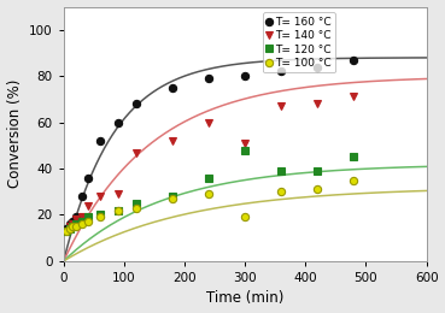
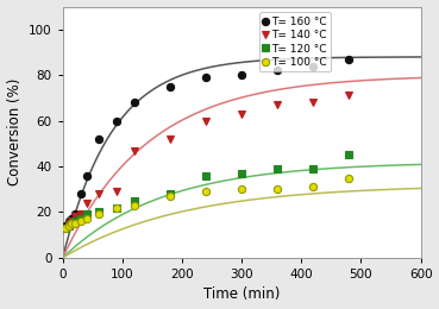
T= 140 °C/300: 51 -> 63
T= 120 °C/300: 48 -> 37
T= 100 °C/300: 19 -> 30
